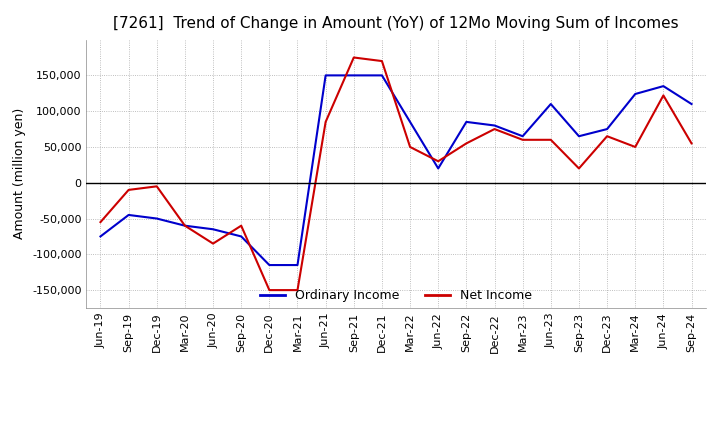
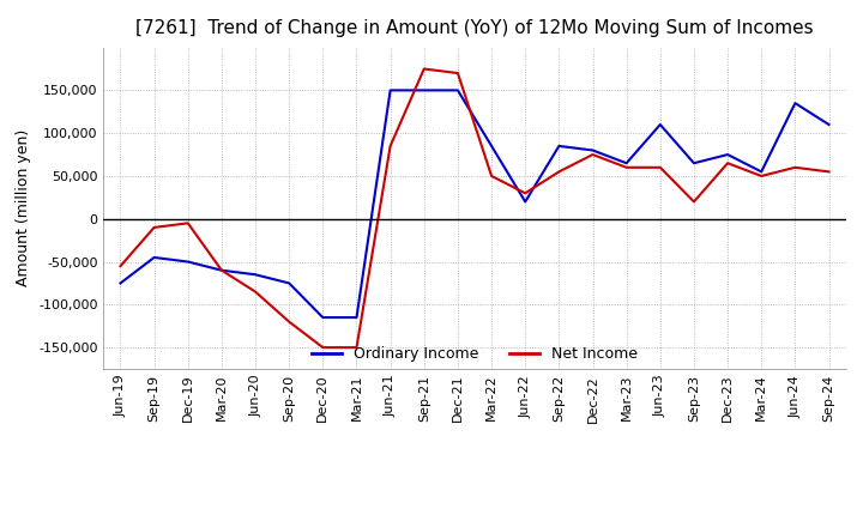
Net Income/Sep-20: -60,000 -> -120,000
Ordinary Income/Mar-24: 124,000 -> 55,000
Net Income/Jun-24: 122,000 -> 60,000
